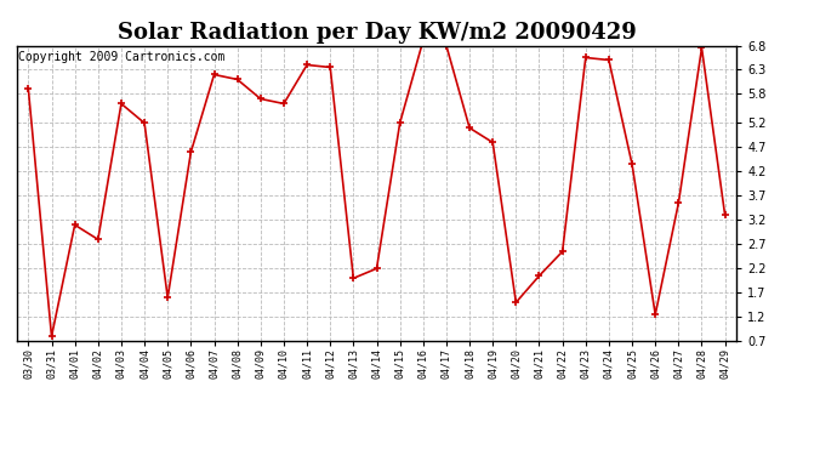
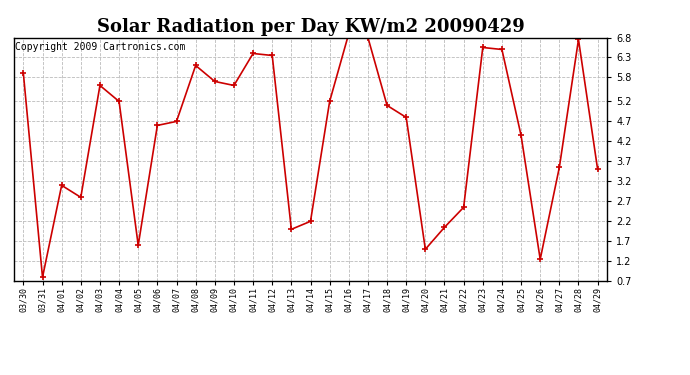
04/07: 6.20 -> 4.70
04/29: 3.30 -> 3.50
